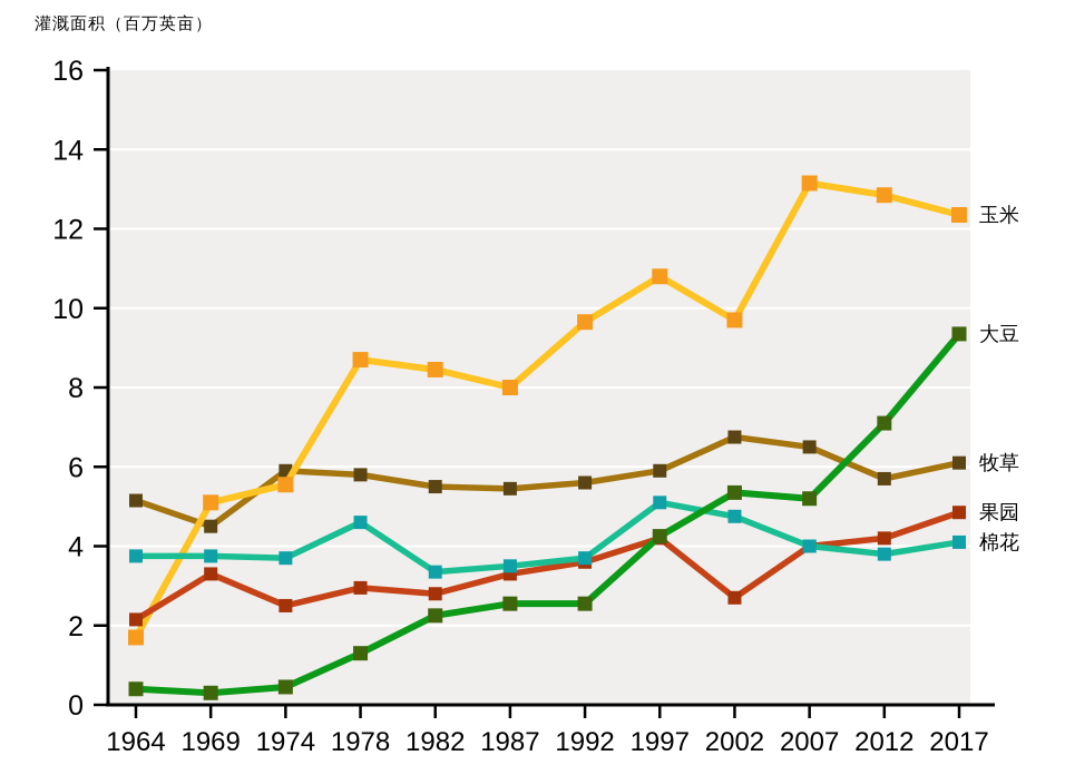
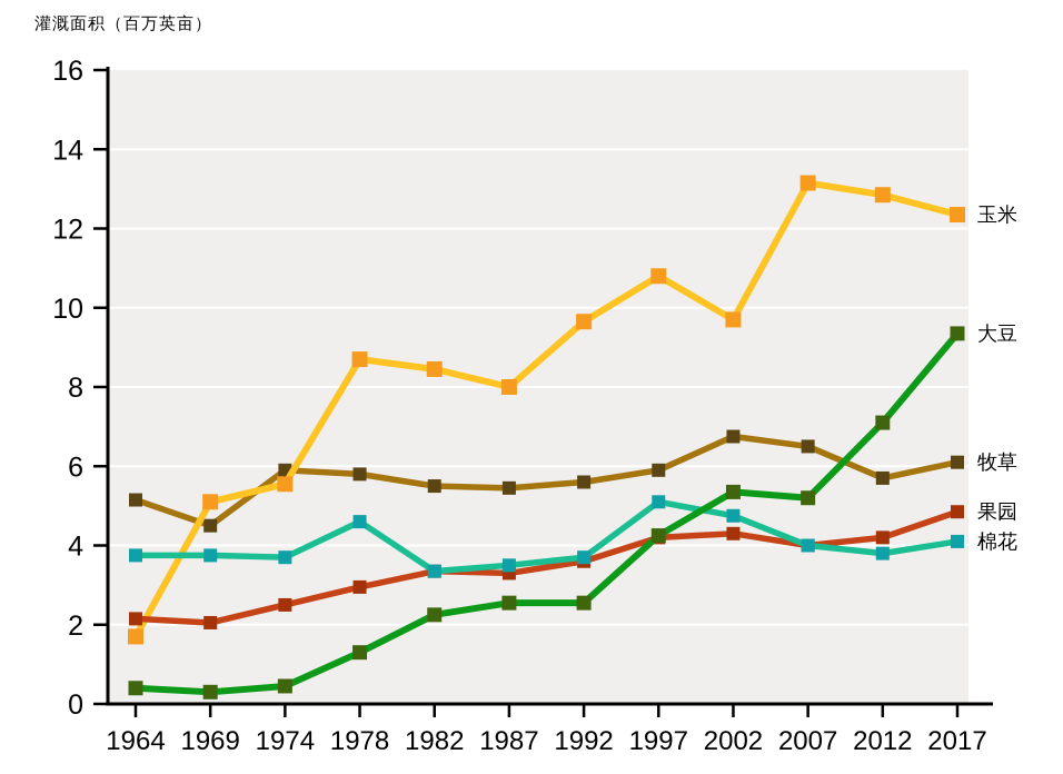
果园/1969: 3.3 -> 2.0
果园/1982: 2.8 -> 3.4
果园/2002: 2.7 -> 4.3
